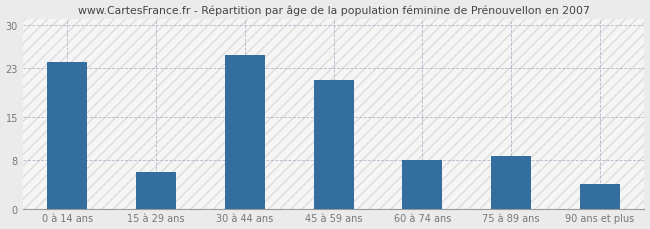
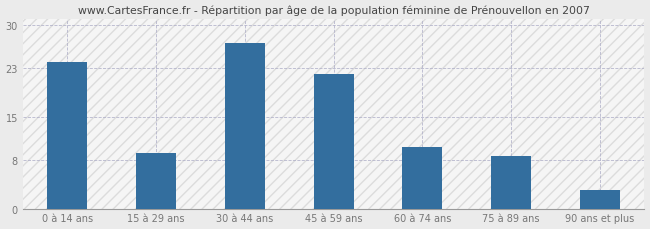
15 à 29 ans: 6.0 -> 9.0
30 à 44 ans: 25.0 -> 27.0
45 à 59 ans: 21.0 -> 22.0
60 à 74 ans: 8.0 -> 10.0
90 ans et plus: 4.0 -> 3.0
